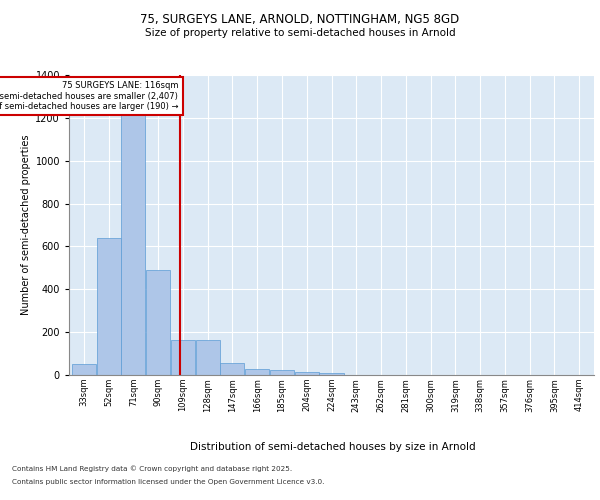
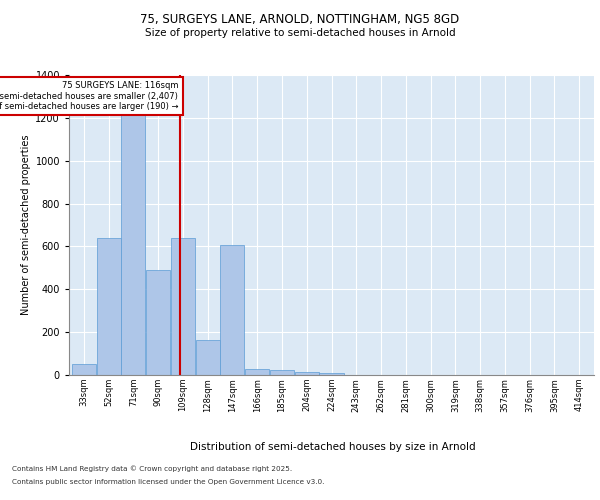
109sqm: 163 -> 640
147sqm: 55 -> 605
